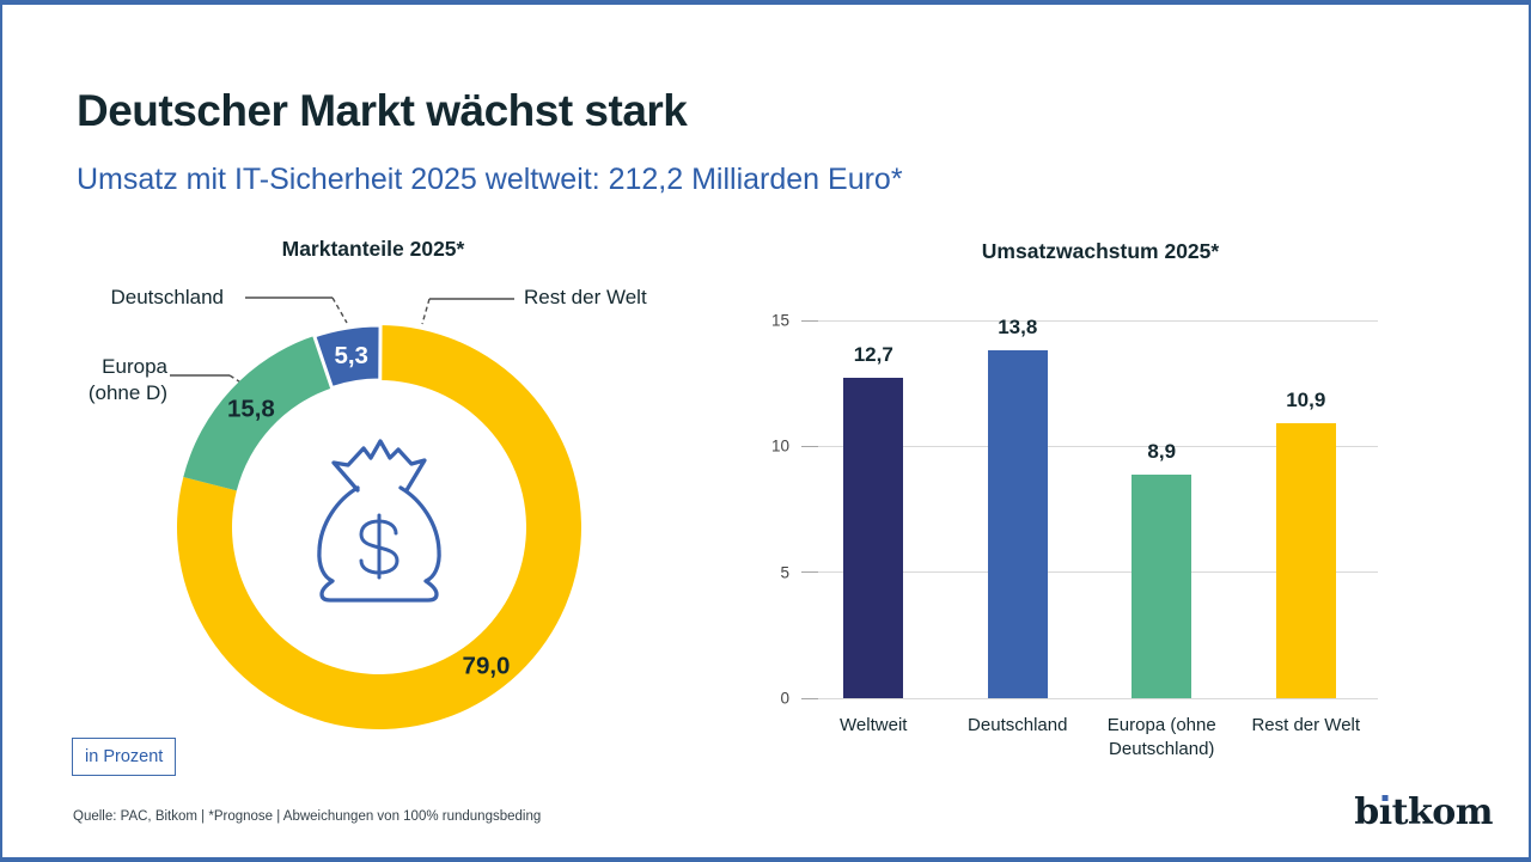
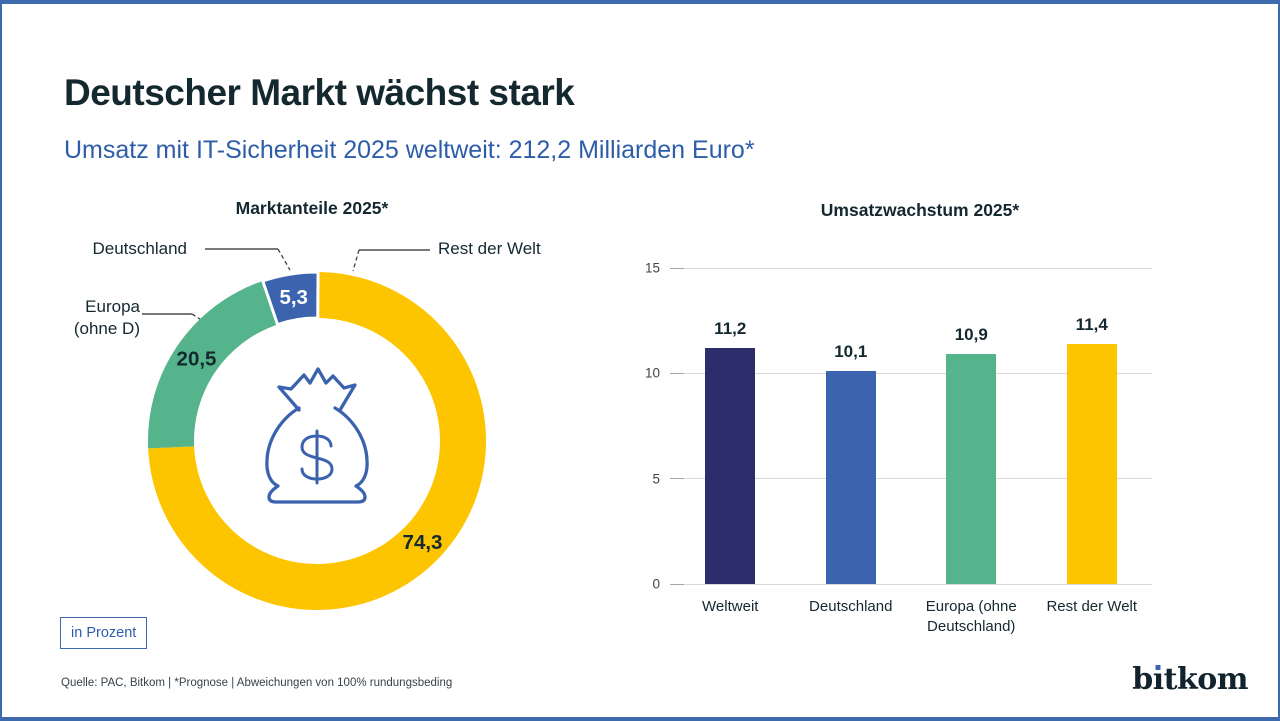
Marktanteile 2025*/Rest der Welt: 79,0 -> 74,3
Marktanteile 2025*/Europa (ohne D): 15,8 -> 20,5
Umsatzwachstum 2025*/Weltweit: 12,7 -> 11,2
Umsatzwachstum 2025*/Deutschland: 13,8 -> 10,1
Umsatzwachstum 2025*/Europa (ohne Deutschland): 8,9 -> 10,9
Umsatzwachstum 2025*/Rest der Welt: 10,9 -> 11,4
